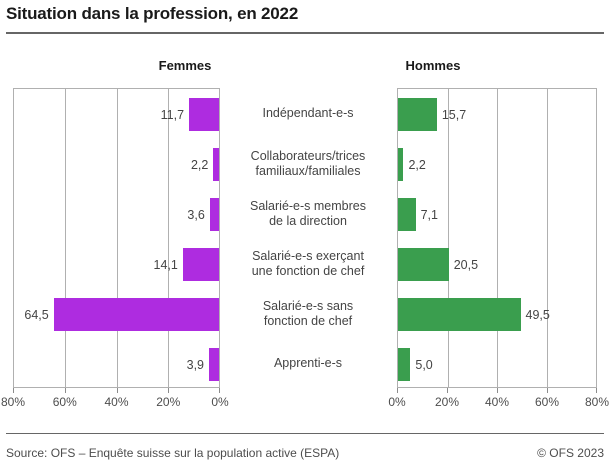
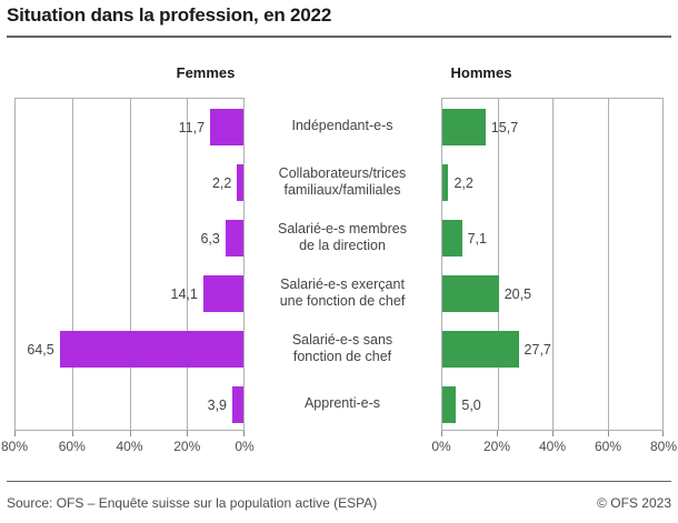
Femmes/Salarié-e-s membres de la direction: 3,6 -> 6,3
Hommes/Salarié-e-s sans fonction de chef: 49,5 -> 27,7
